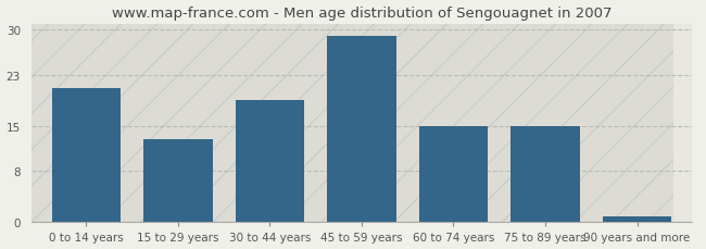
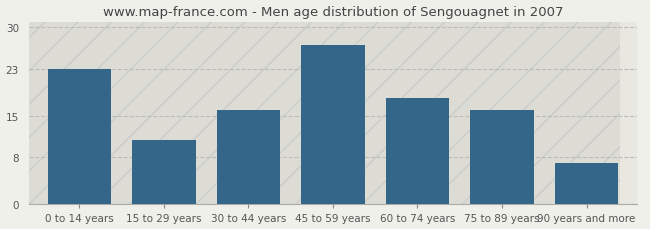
0 to 14 years: 21 -> 23
15 to 29 years: 13 -> 11
30 to 44 years: 19 -> 16
45 to 59 years: 29 -> 27
60 to 74 years: 15 -> 18
75 to 89 years: 15 -> 16
90 years and more: 1 -> 7
